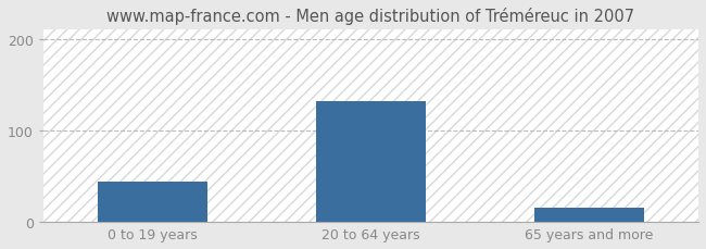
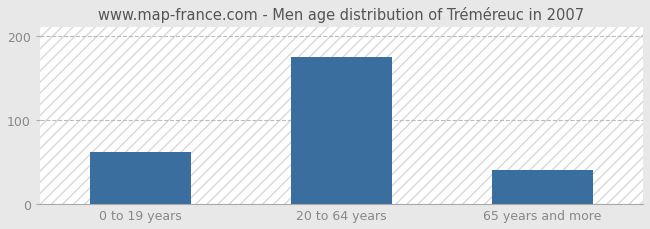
0 to 19 years: 44 -> 62
20 to 64 years: 132 -> 175
65 years and more: 16 -> 40
